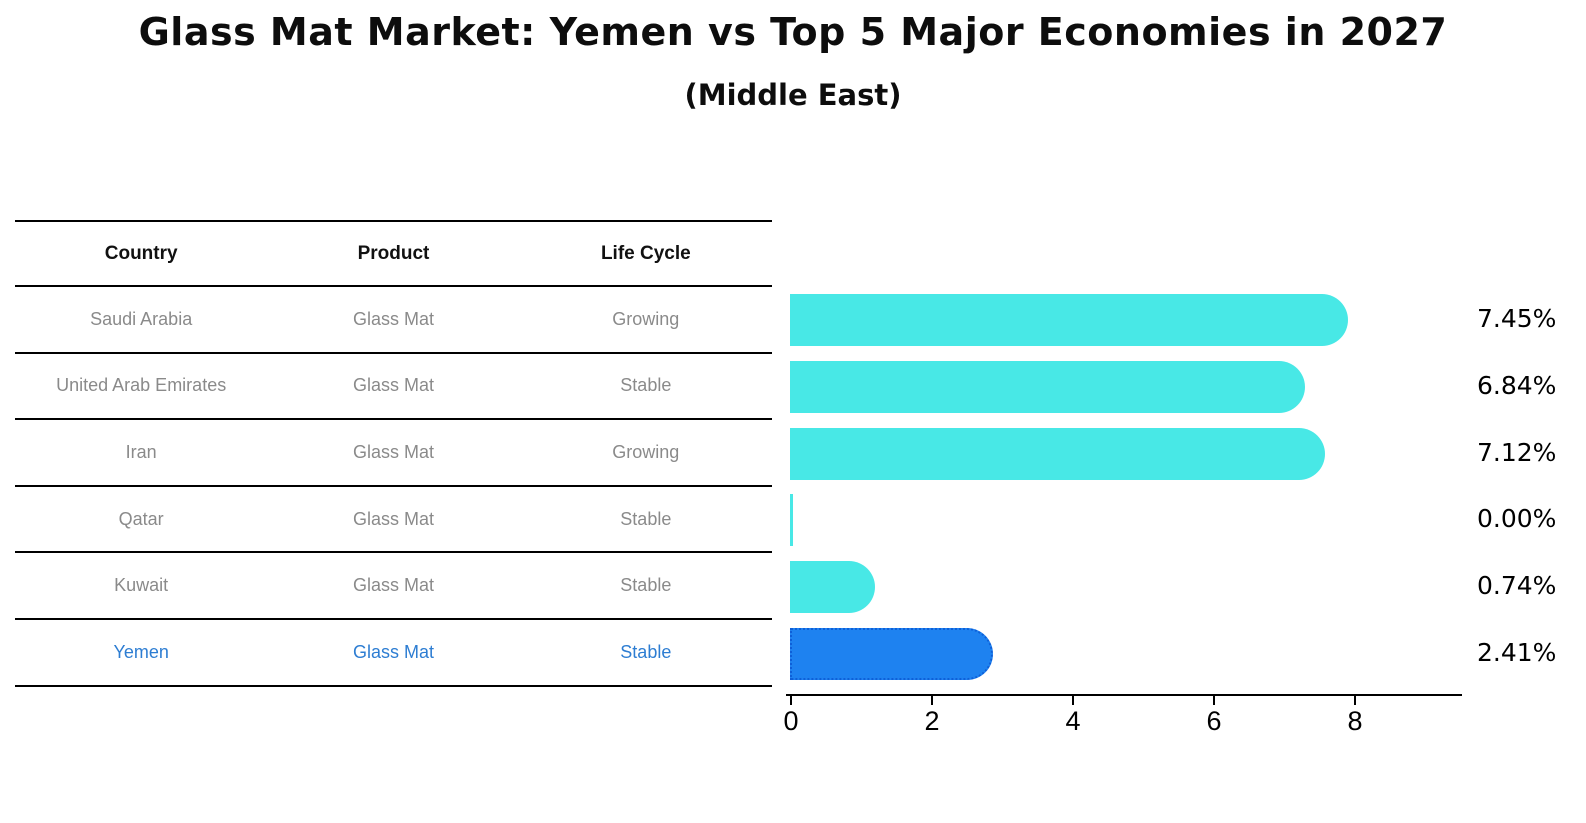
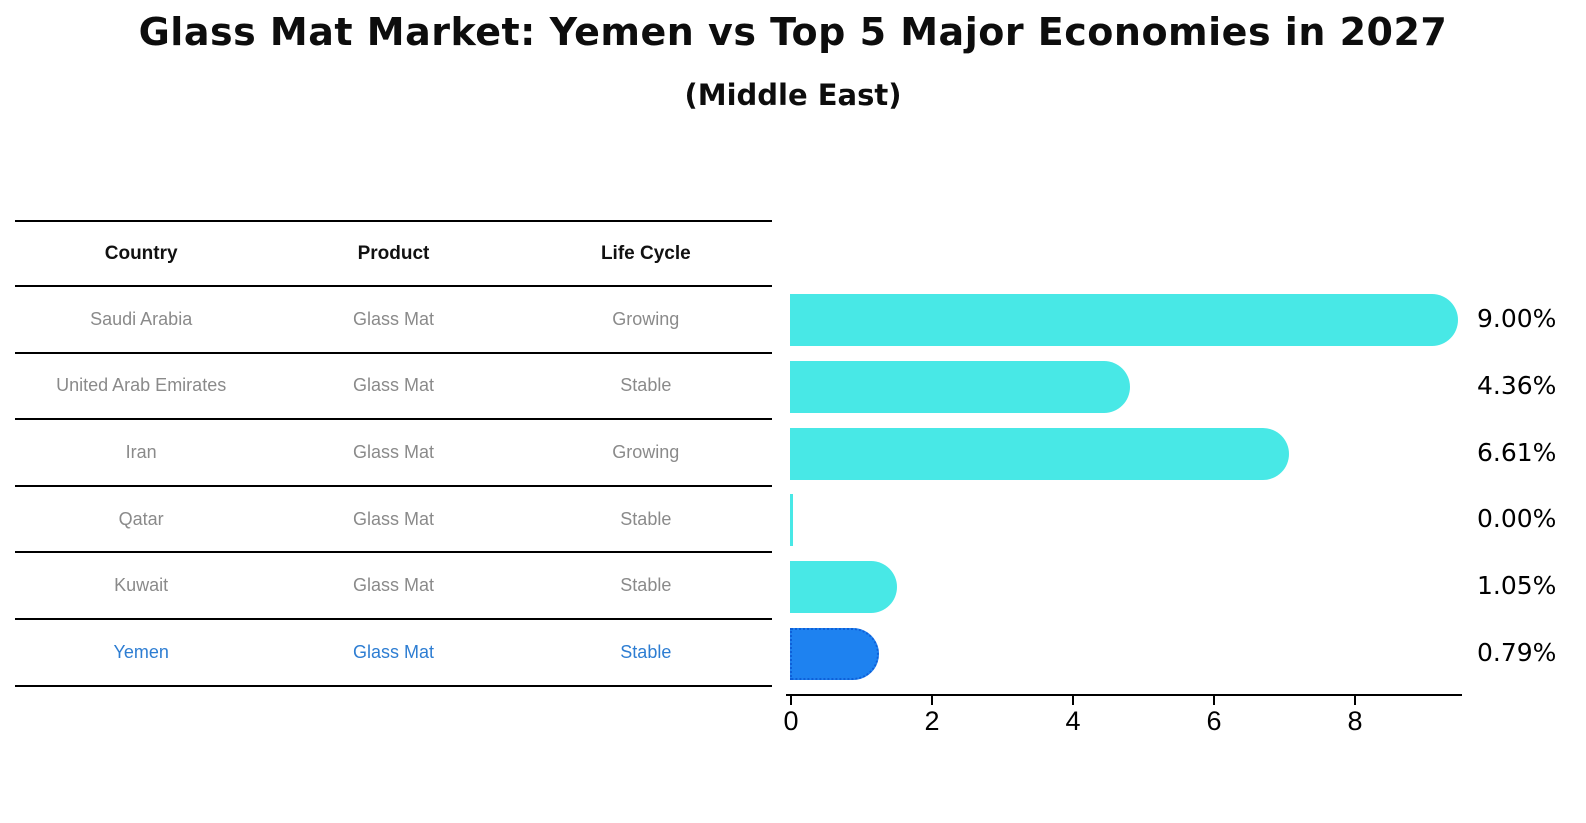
Saudi Arabia: 7.45% -> 9.00%
United Arab Emirates: 6.84% -> 4.36%
Iran: 7.12% -> 6.61%
Kuwait: 0.74% -> 1.05%
Yemen: 2.41% -> 0.79%
